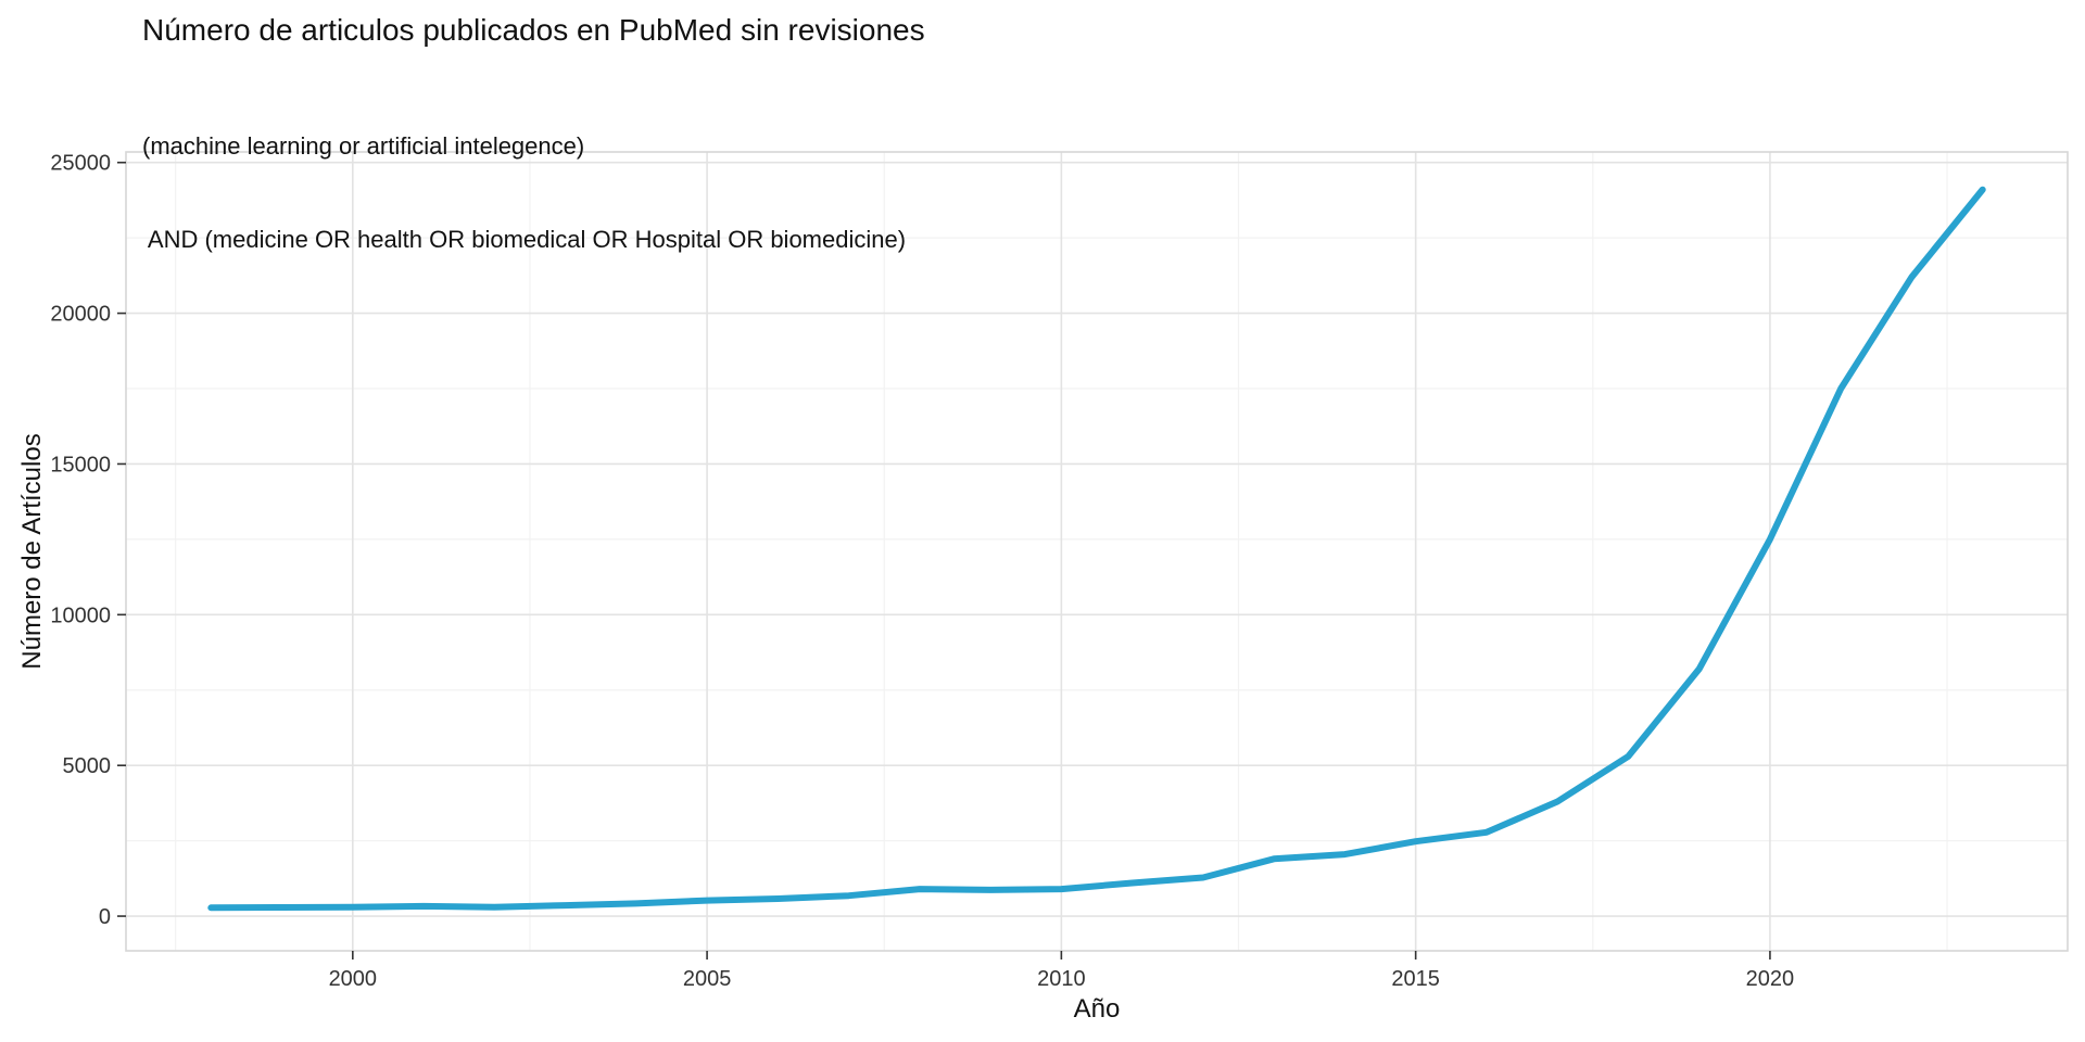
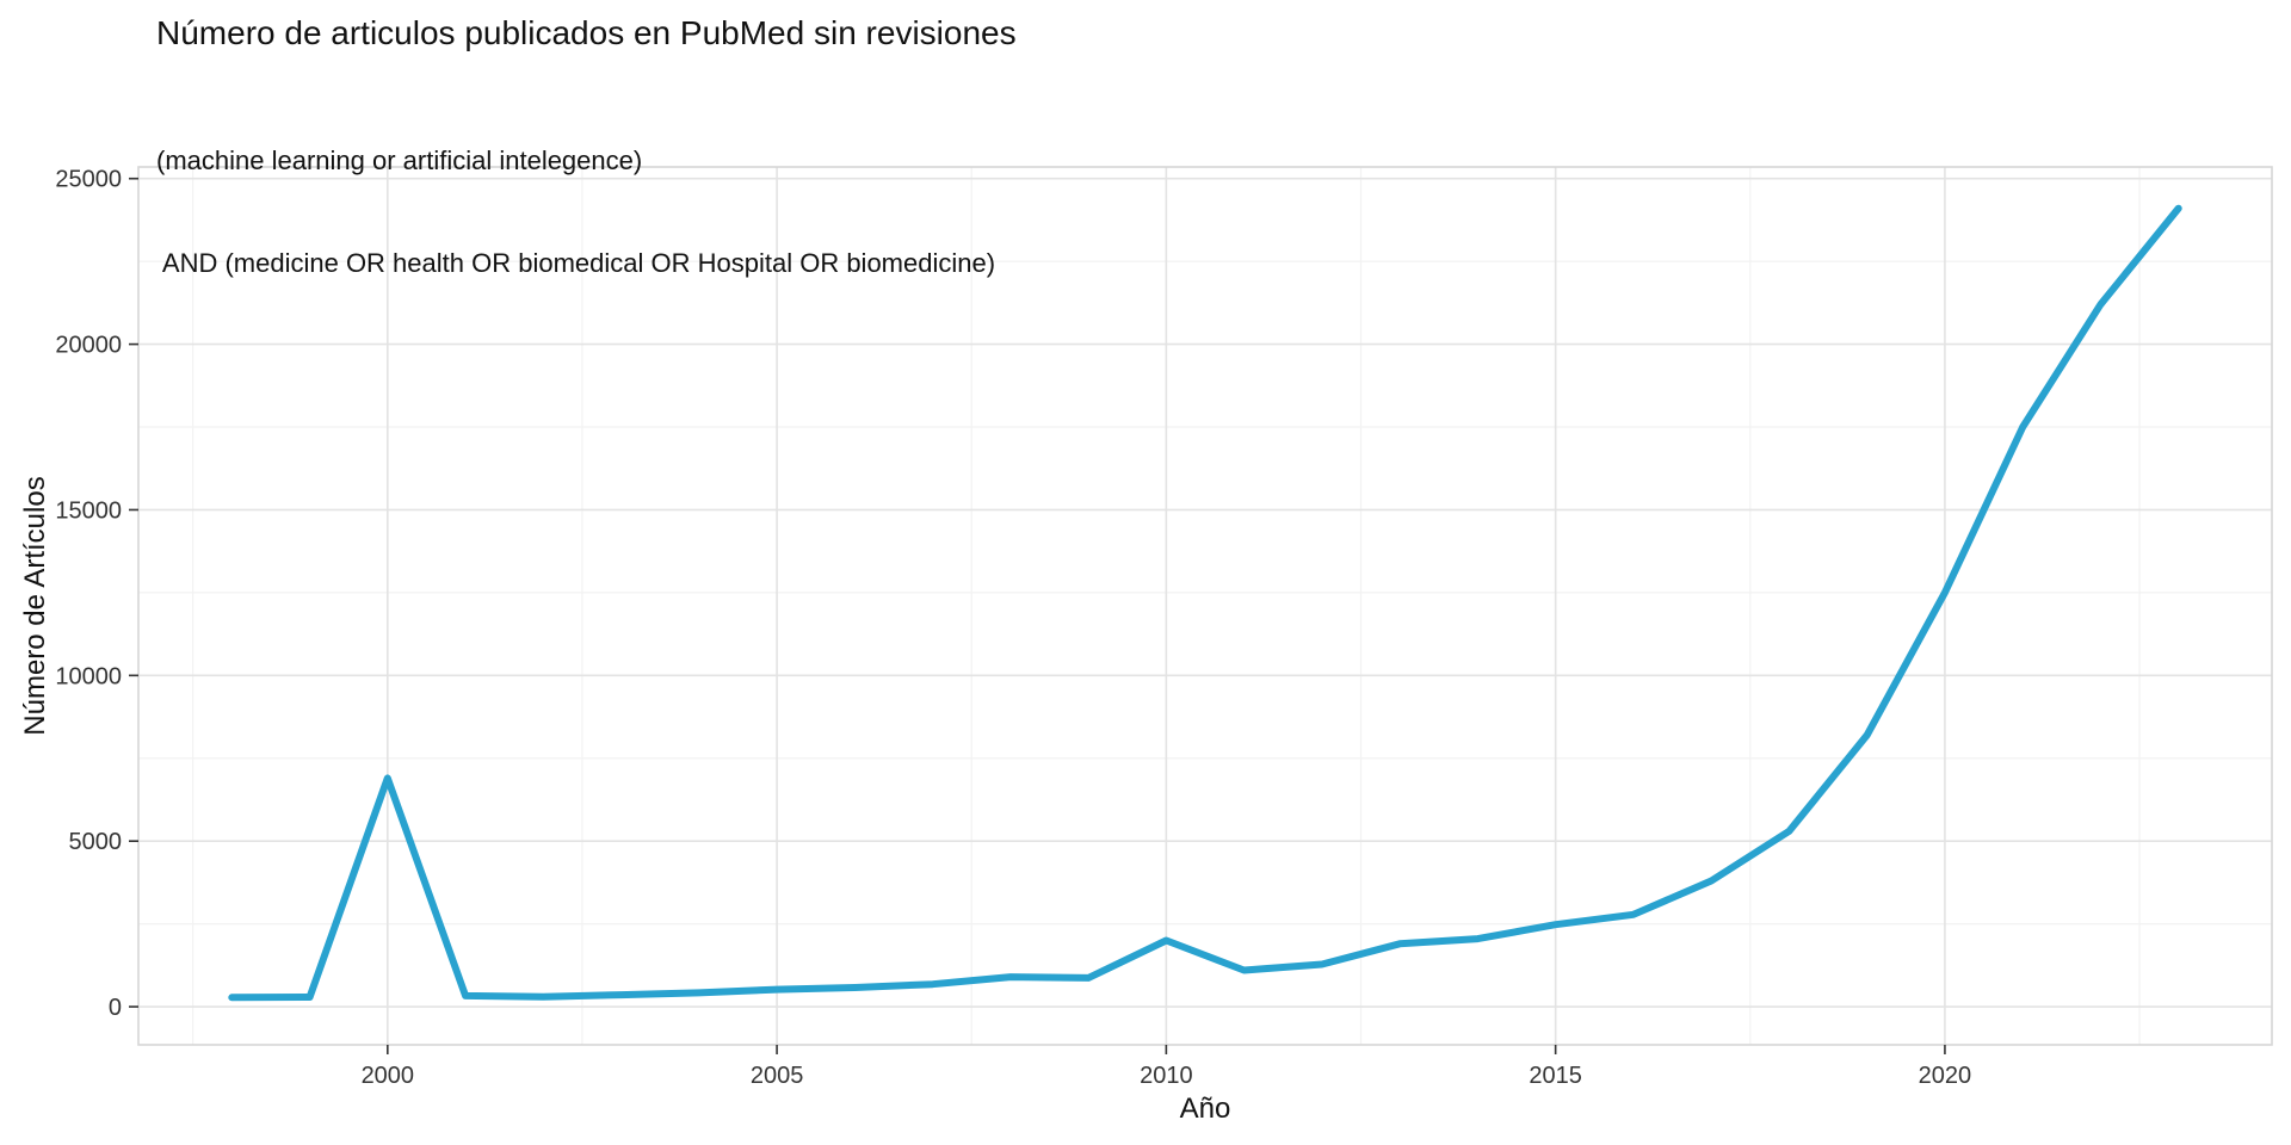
2000: 300 -> 6900
2010: 900 -> 2000
